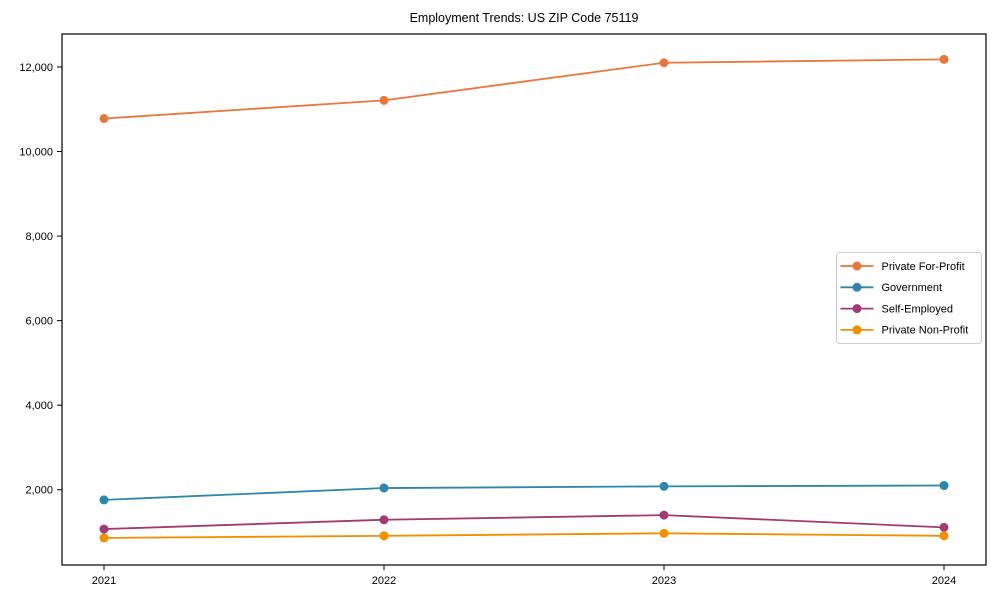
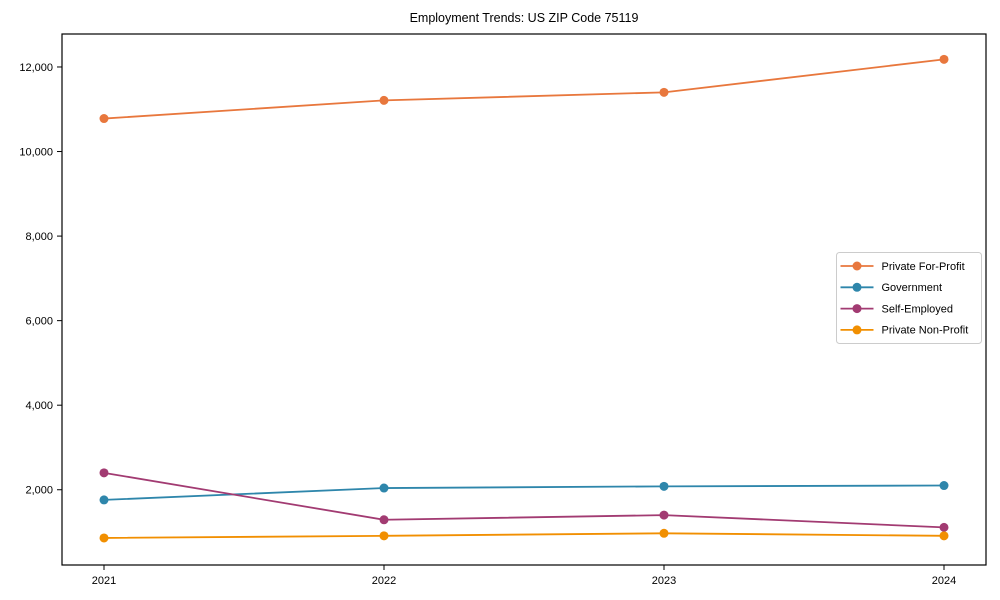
Self-Employed/2021: 1100 -> 2400
Private For-Profit/2023: 12100 -> 11400
